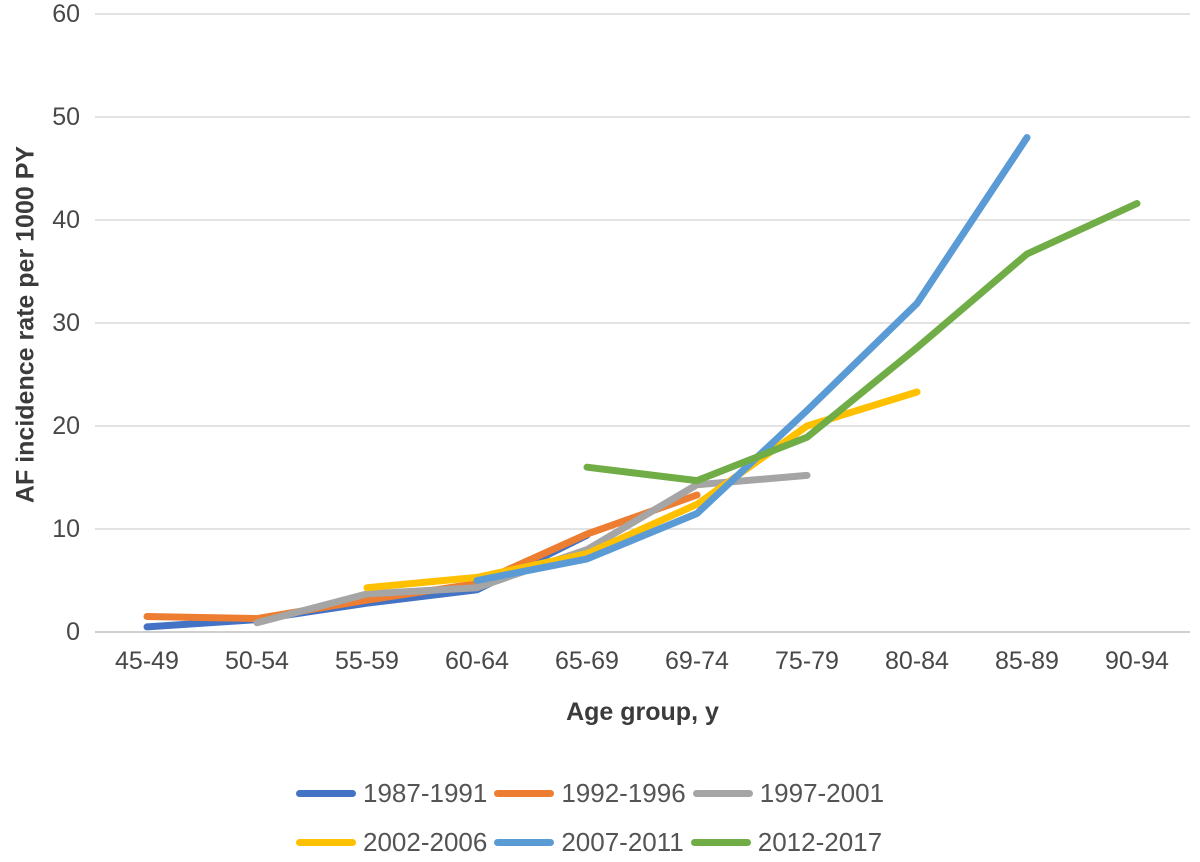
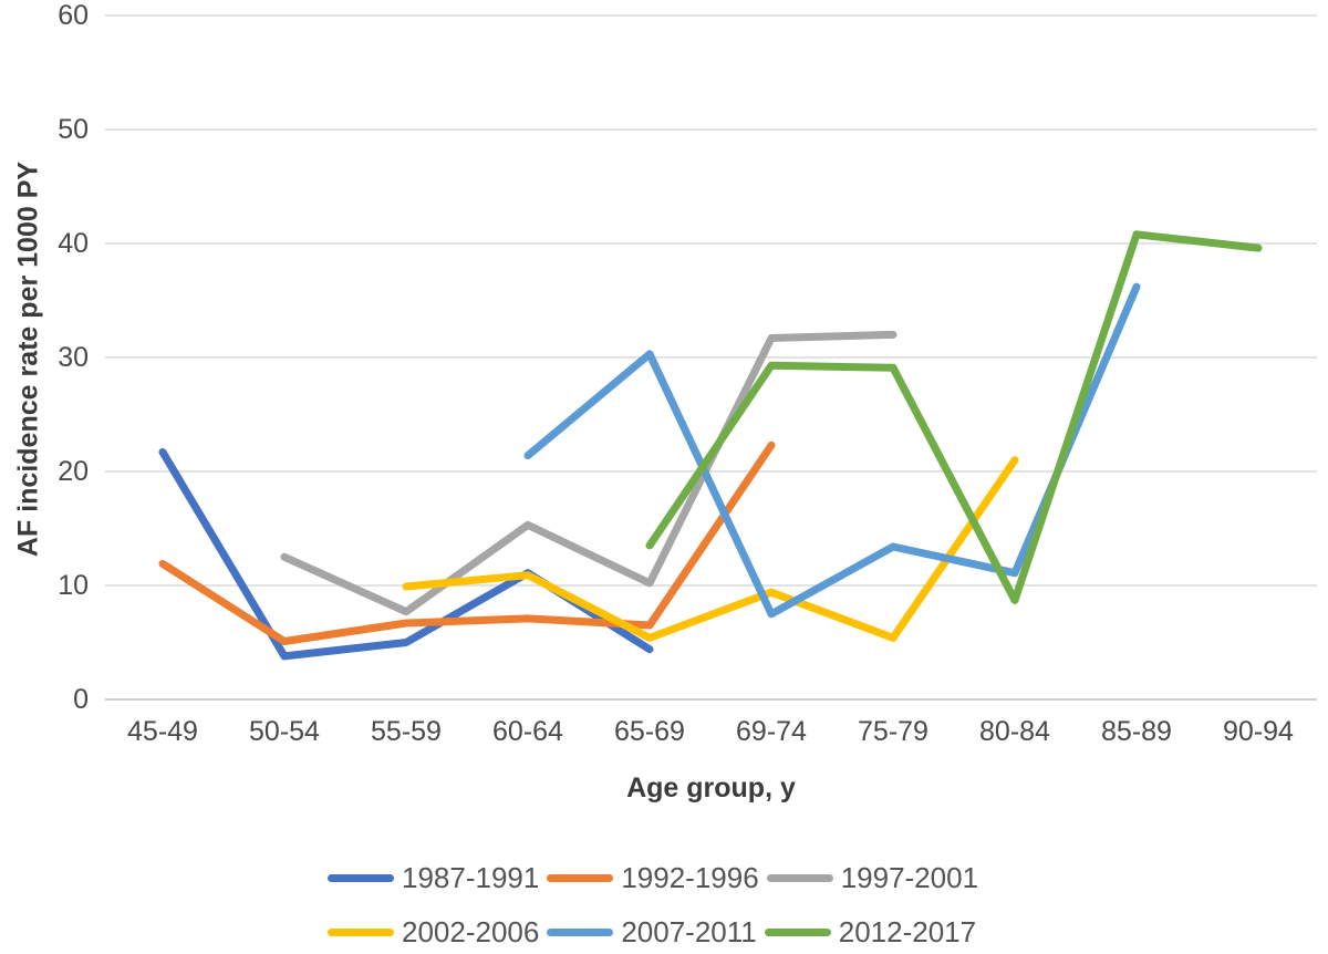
1987-1991/45-49: 0.5 -> 21.7
1992-1996/45-49: 1.5 -> 11.9
1987-1991/50-54: 1.2 -> 3.8
1992-1996/50-54: 1.3 -> 5.1
1997-2001/50-54: 0.9 -> 12.5
1987-1991/55-59: 2.8 -> 5.0
1992-1996/55-59: 3.1 -> 6.7
1997-2001/55-59: 3.7 -> 7.7
2002-2006/55-59: 4.3 -> 9.9
1987-1991/60-64: 4.1 -> 11.1
1992-1996/60-64: 4.7 -> 7.1
1997-2001/60-64: 4.3 -> 15.3
2002-2006/60-64: 5.3 -> 10.9
2007-2011/60-64: 5.0 -> 21.4
1987-1991/65-69: 9.4 -> 4.4
1992-1996/65-69: 9.5 -> 6.5
1997-2001/65-69: 8.0 -> 10.2
2002-2006/65-69: 7.6 -> 5.4
2007-2011/65-69: 7.1 -> 30.3
2012-2017/65-69: 16.0 -> 13.5
1992-1996/69-74: 13.3 -> 22.3
1997-2001/69-74: 14.3 -> 31.7
2002-2006/69-74: 12.4 -> 9.4
2007-2011/69-74: 11.5 -> 7.5
2012-2017/69-74: 14.7 -> 29.3
1997-2001/75-79: 15.2 -> 32.0
2002-2006/75-79: 20.0 -> 5.4
2007-2011/75-79: 21.5 -> 13.4
2012-2017/75-79: 18.9 -> 29.1
2002-2006/80-84: 23.3 -> 21.0
2007-2011/80-84: 31.9 -> 11.1
2012-2017/80-84: 27.6 -> 8.7
2007-2011/85-89: 48.0 -> 36.2
2012-2017/85-89: 36.7 -> 40.8
2012-2017/90-94: 41.6 -> 39.6
